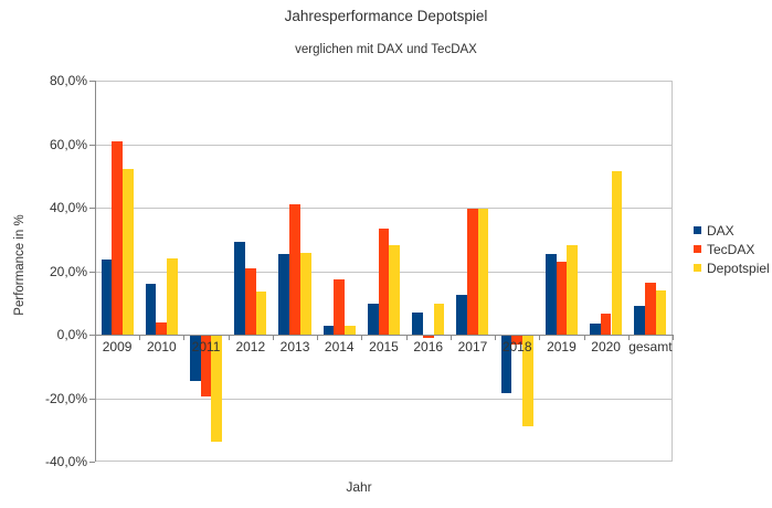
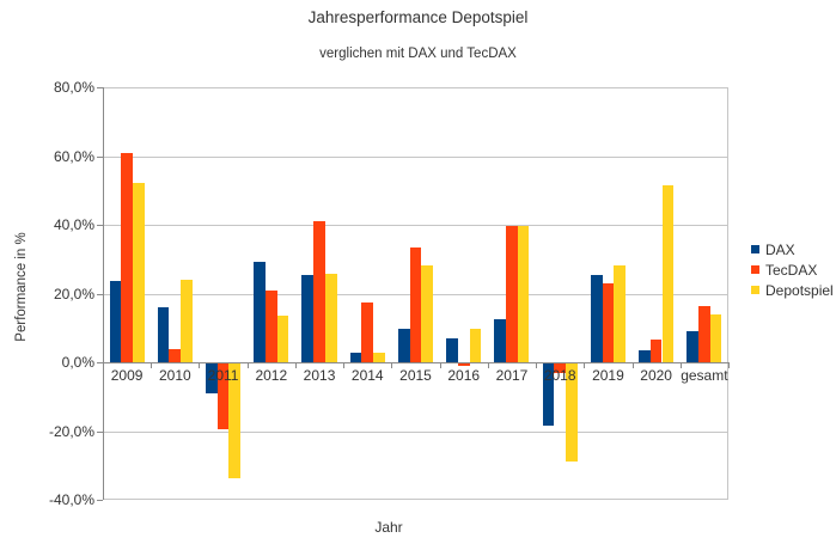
DAX/2011: -15% -> -9%
